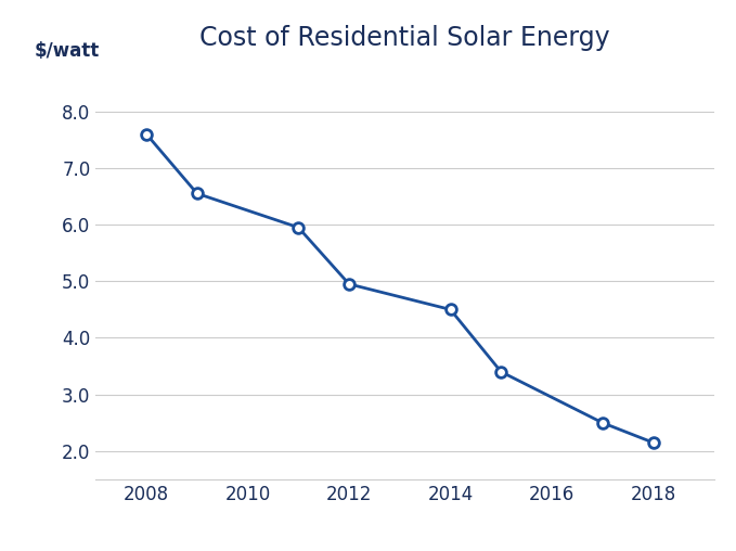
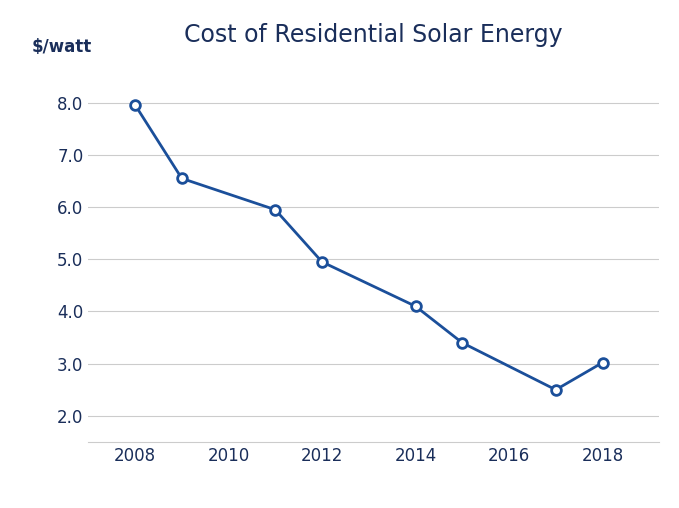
2008: 7.60 -> 7.96
2014: 4.50 -> 4.10
2018: 2.15 -> 3.02
